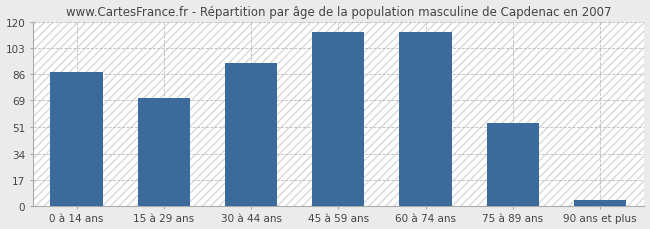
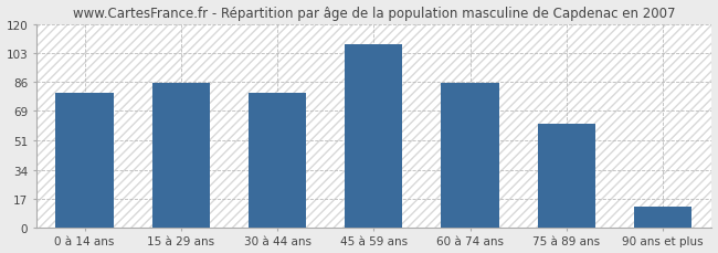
0 à 14 ans: 87 -> 79
15 à 29 ans: 70 -> 85
30 à 44 ans: 93 -> 79
45 à 59 ans: 113 -> 108
60 à 74 ans: 113 -> 85
75 à 89 ans: 54 -> 61
90 ans et plus: 4 -> 12
